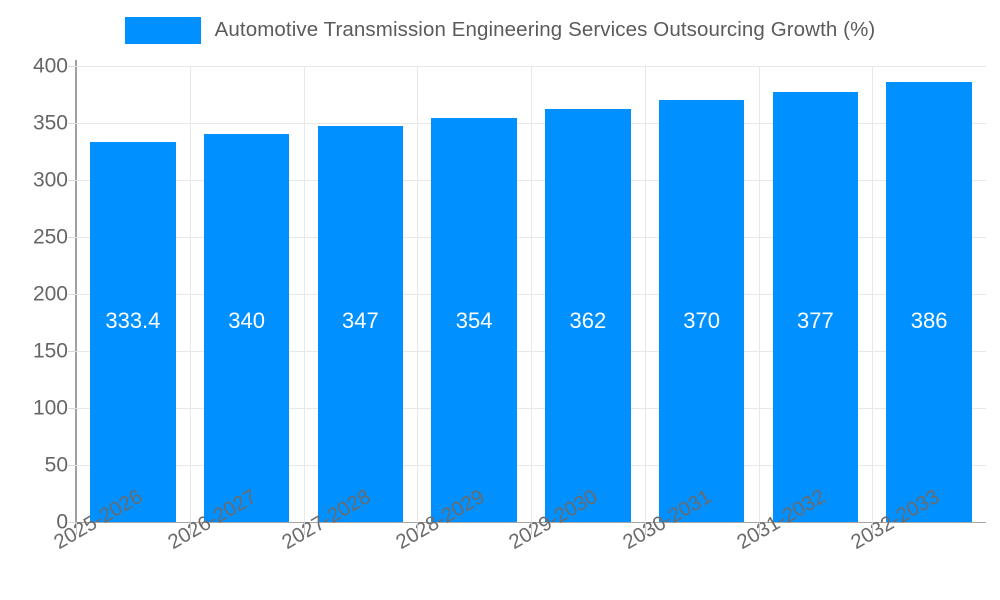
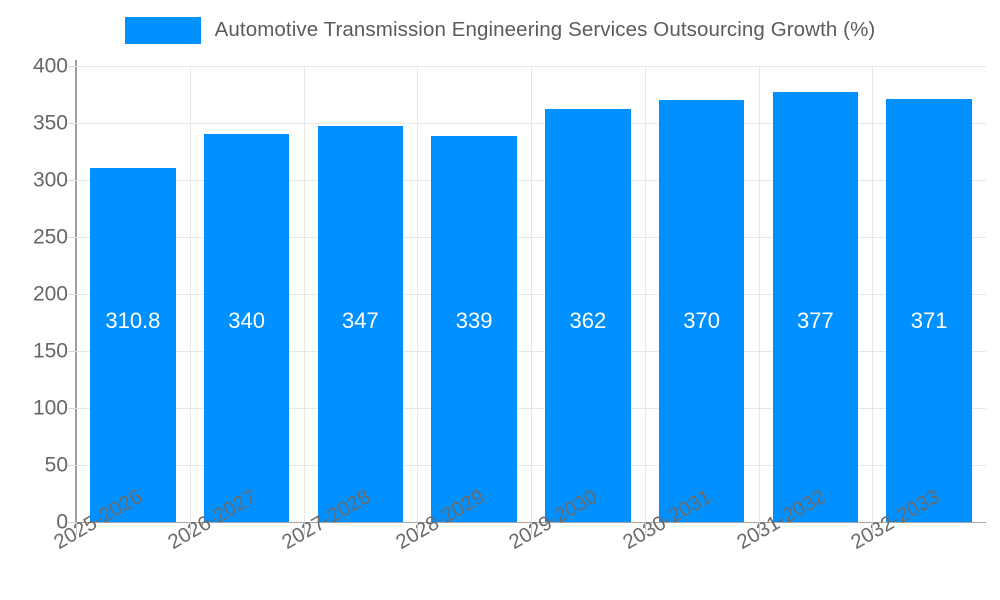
2025-2026: 333.4 -> 310.8
2028-2029: 354 -> 339
2032-2033: 386 -> 371
